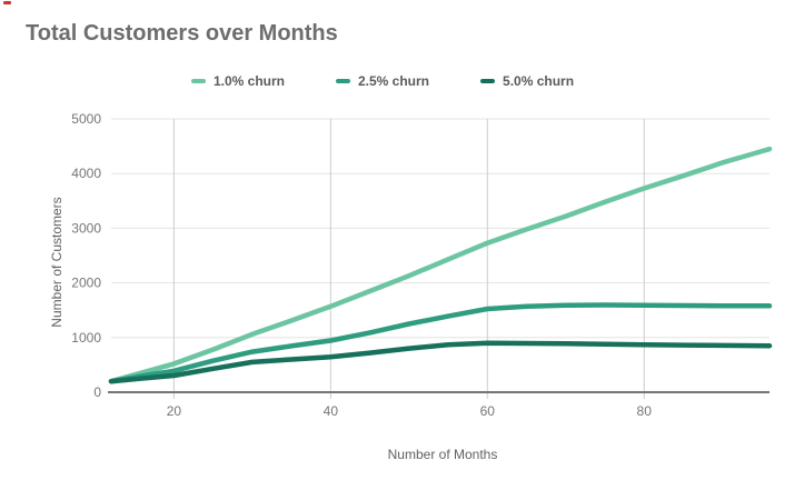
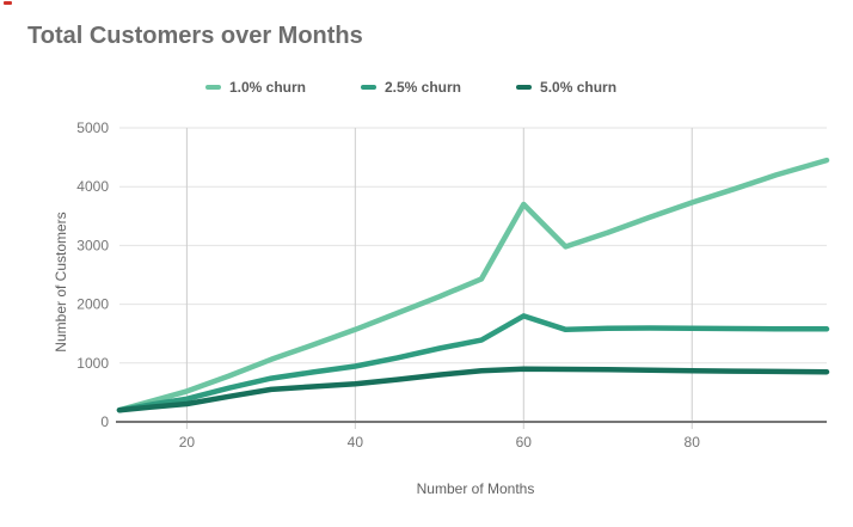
1.0% churn/60: 2700 -> 3700
2.5% churn/60: 1500 -> 1800
